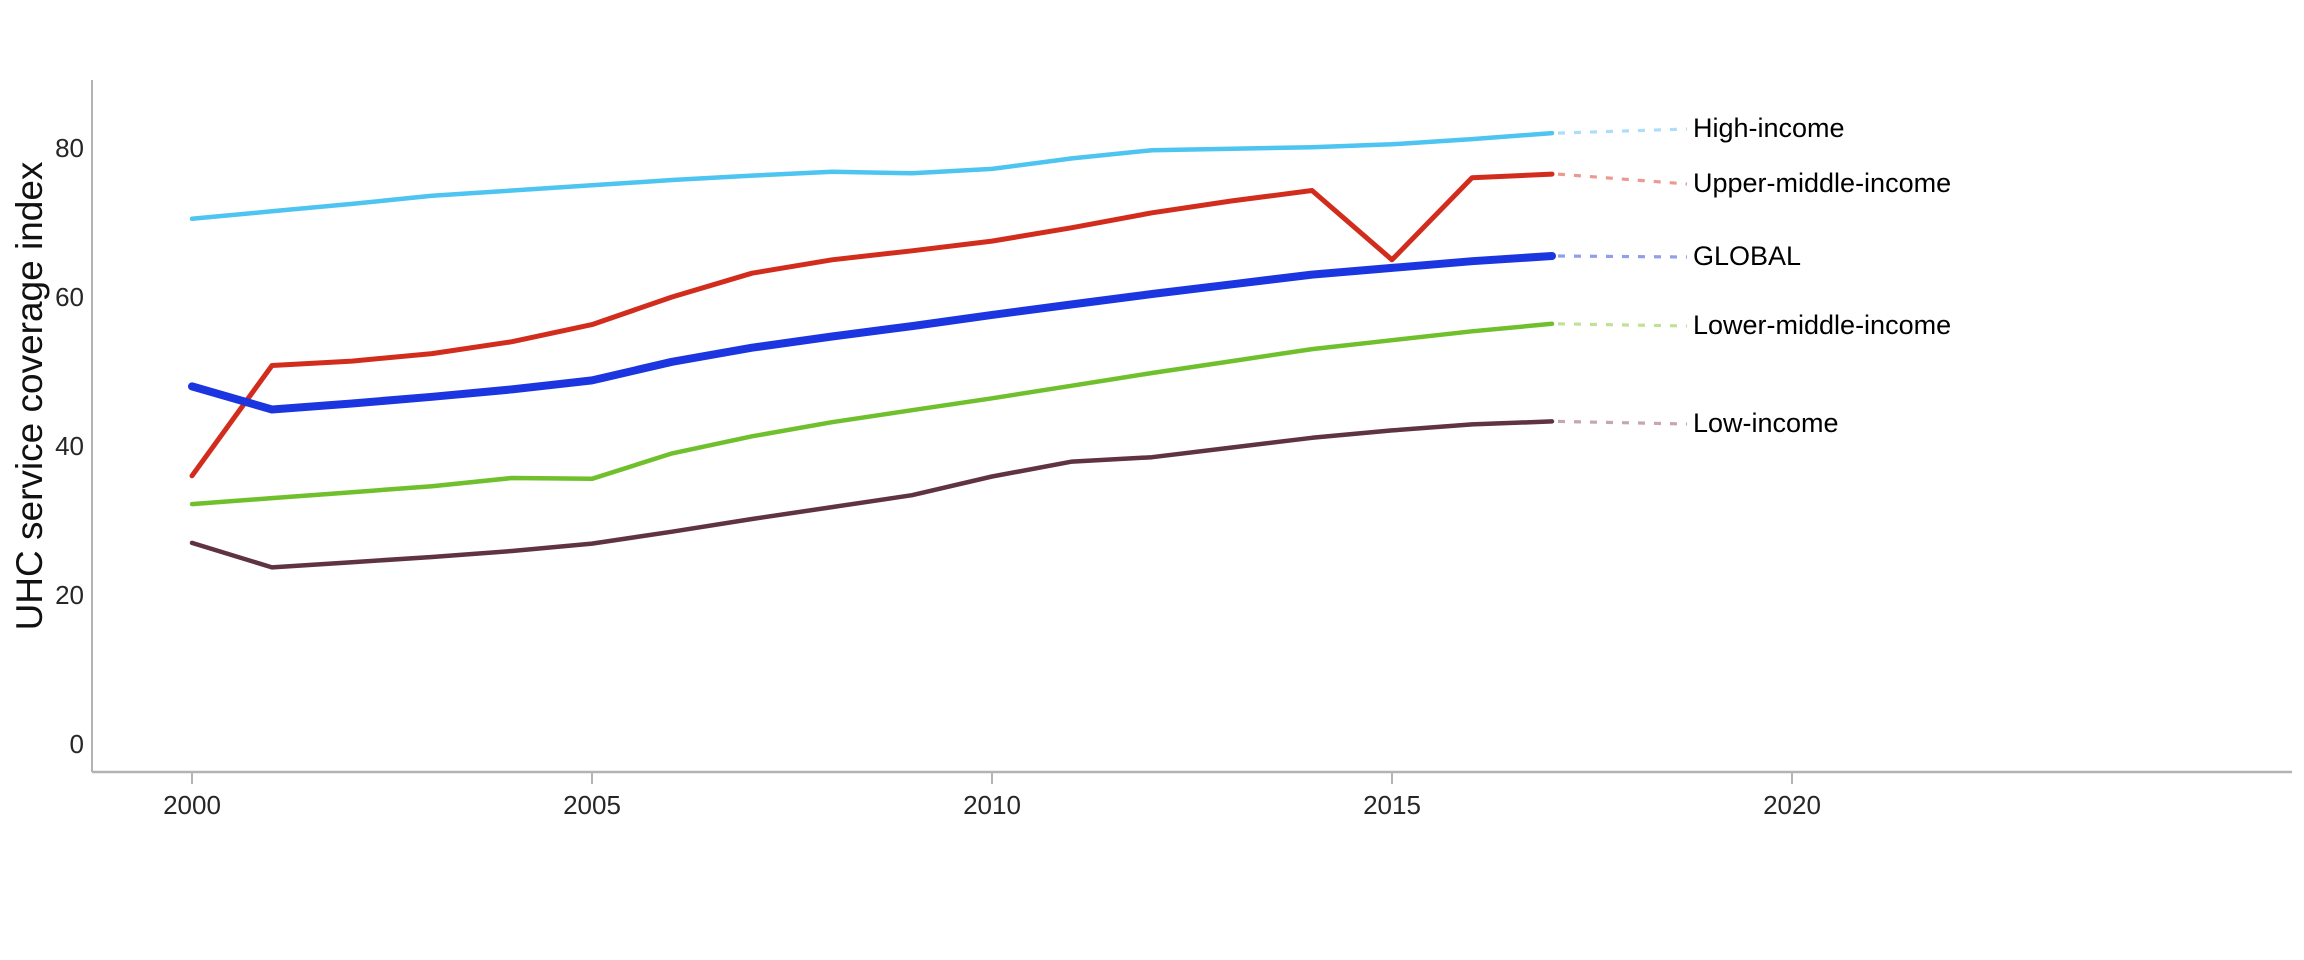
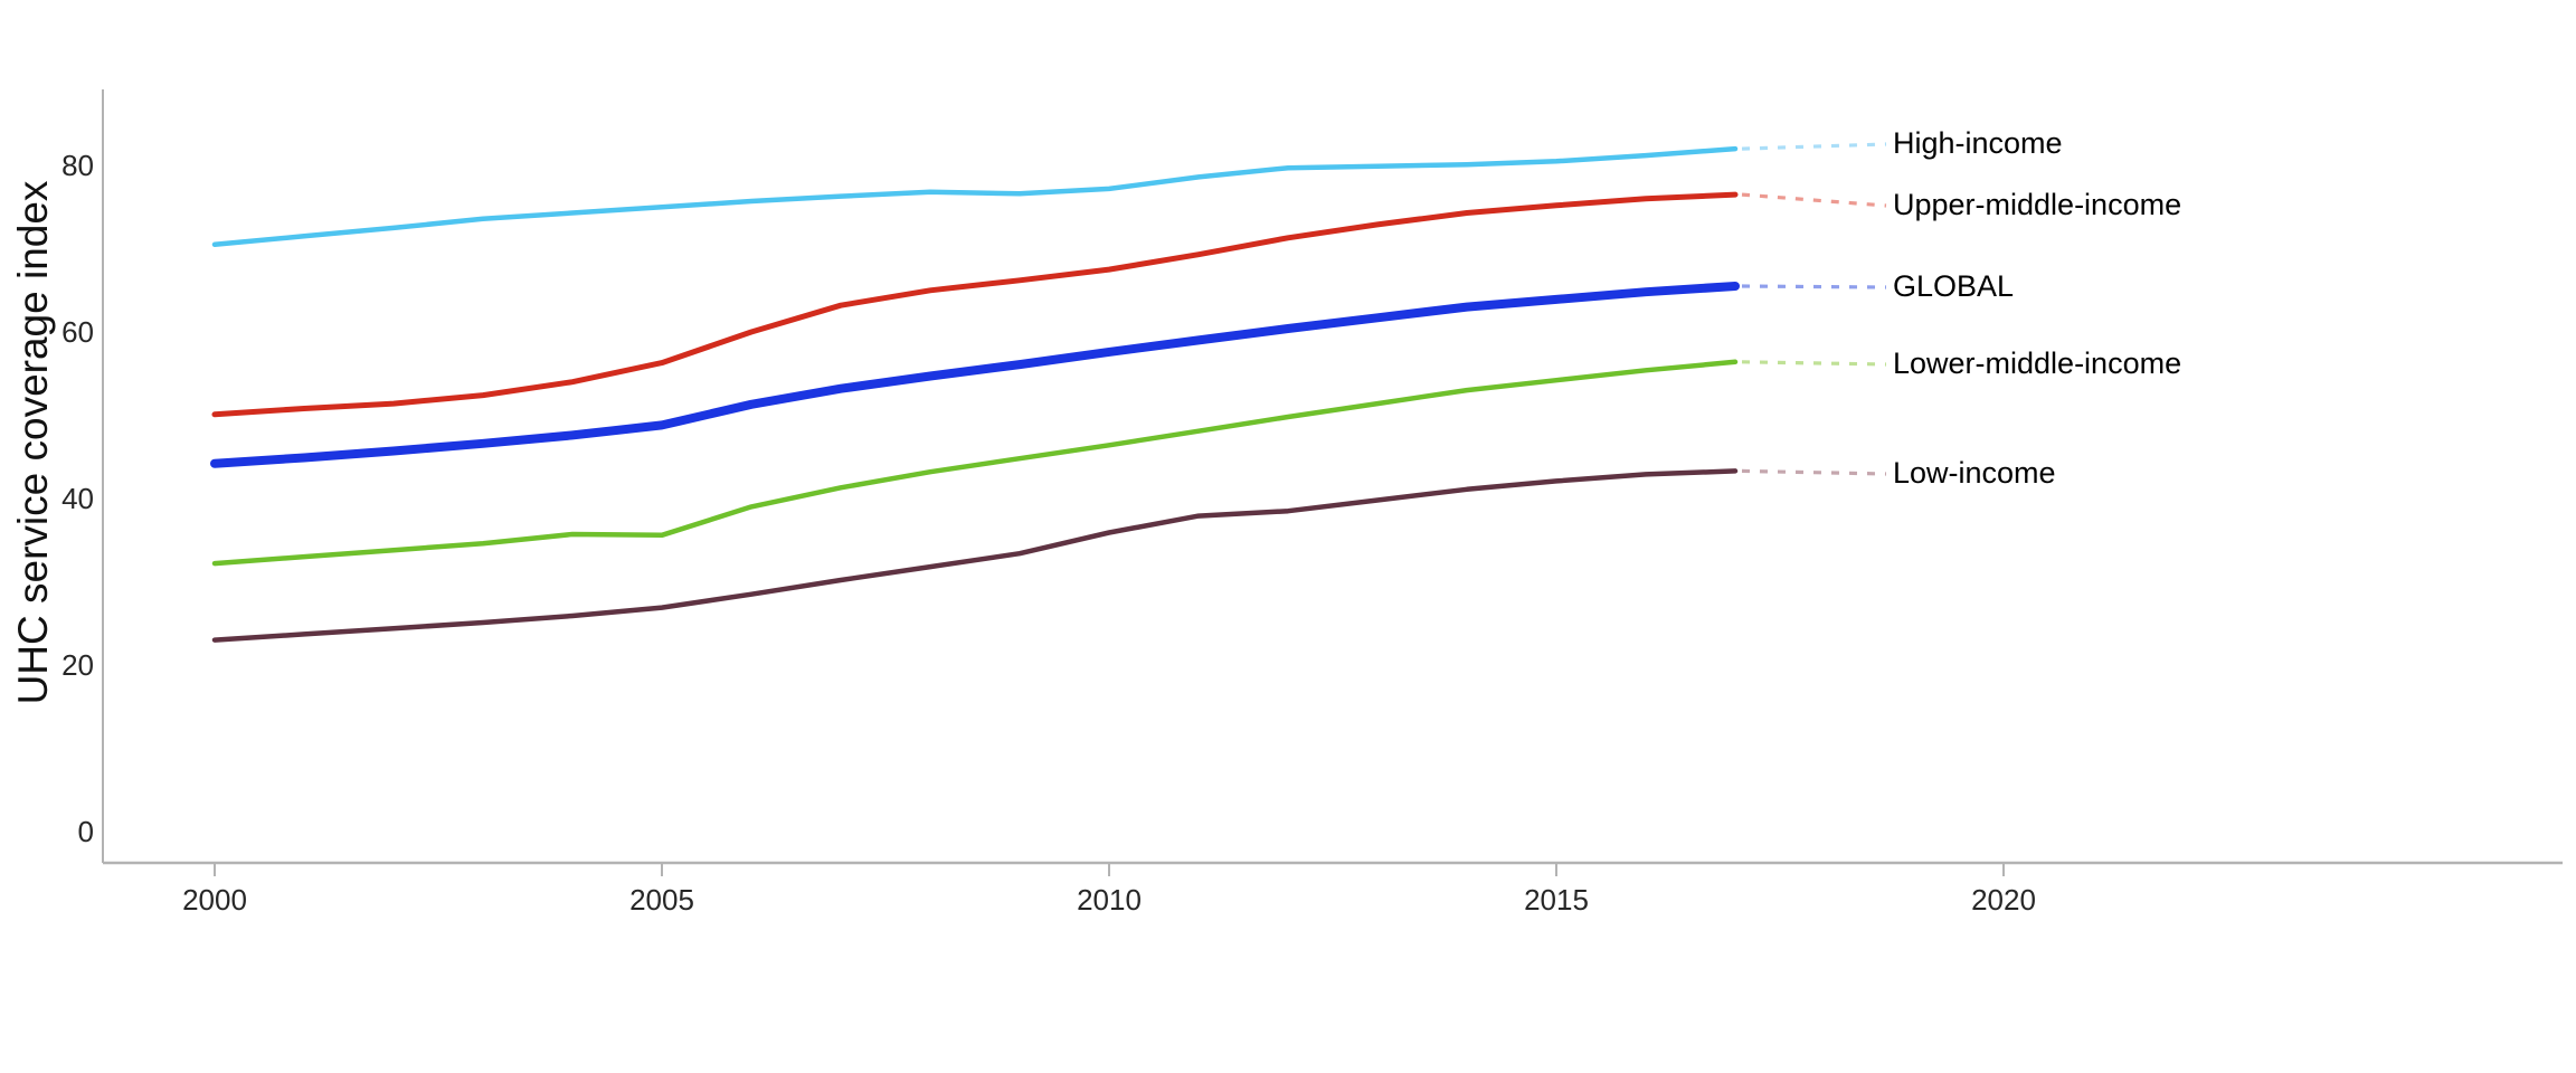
Upper-middle-income/2000: 36 -> 50
GLOBAL/2000: 48 -> 44
Low-income/2000: 27 -> 23
Upper-middle-income/2015: 65 -> 75
